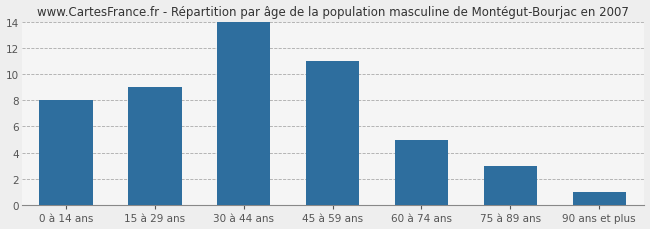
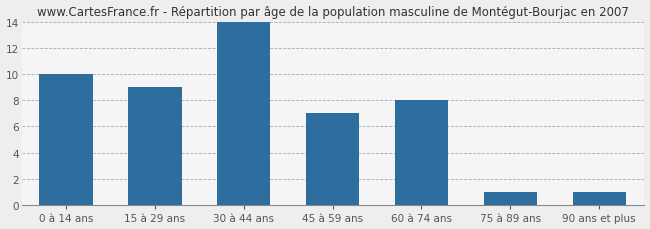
0 à 14 ans: 8 -> 10
45 à 59 ans: 11 -> 7
60 à 74 ans: 5 -> 8
75 à 89 ans: 3 -> 1
